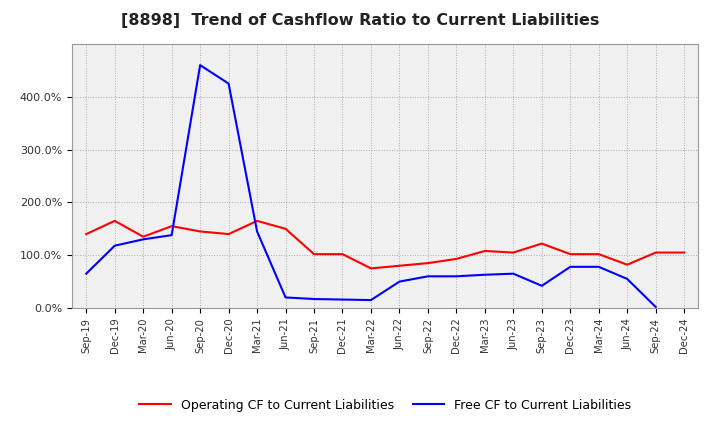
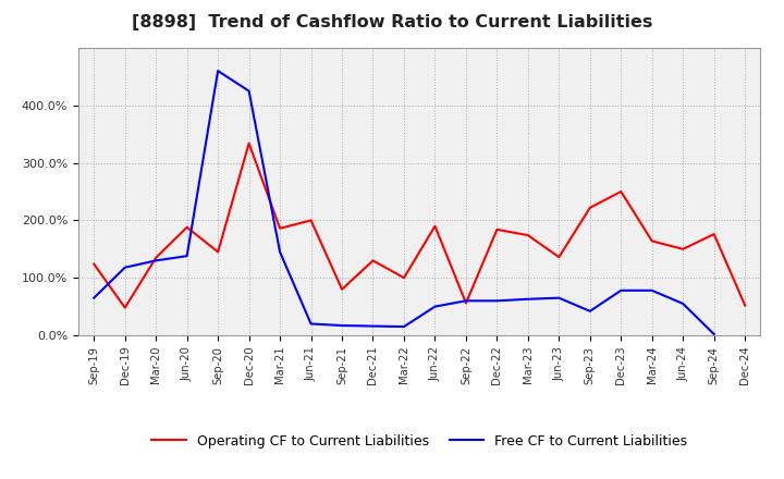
Operating CF to Current Liabilities/Sep-19: 140% -> 124%
Operating CF to Current Liabilities/Dec-19: 165% -> 48%
Operating CF to Current Liabilities/Jun-20: 155% -> 188%
Operating CF to Current Liabilities/Dec-20: 140% -> 334%
Operating CF to Current Liabilities/Mar-21: 165% -> 186%
Operating CF to Current Liabilities/Jun-21: 150% -> 200%
Operating CF to Current Liabilities/Sep-21: 102% -> 80%
Operating CF to Current Liabilities/Dec-21: 102% -> 130%
Operating CF to Current Liabilities/Mar-22: 75% -> 100%
Operating CF to Current Liabilities/Jun-22: 80% -> 190%
Operating CF to Current Liabilities/Sep-22: 85% -> 56%
Operating CF to Current Liabilities/Dec-22: 93% -> 184%
Operating CF to Current Liabilities/Mar-23: 108% -> 174%
Operating CF to Current Liabilities/Jun-23: 105% -> 136%
Operating CF to Current Liabilities/Sep-23: 122% -> 222%
Operating CF to Current Liabilities/Dec-23: 102% -> 250%
Operating CF to Current Liabilities/Mar-24: 102% -> 164%
Operating CF to Current Liabilities/Jun-24: 82% -> 150%
Operating CF to Current Liabilities/Sep-24: 105% -> 176%
Operating CF to Current Liabilities/Dec-24: 105% -> 52%
